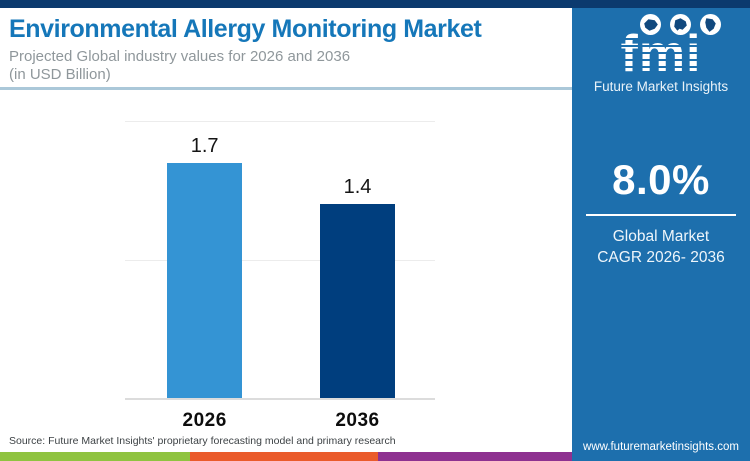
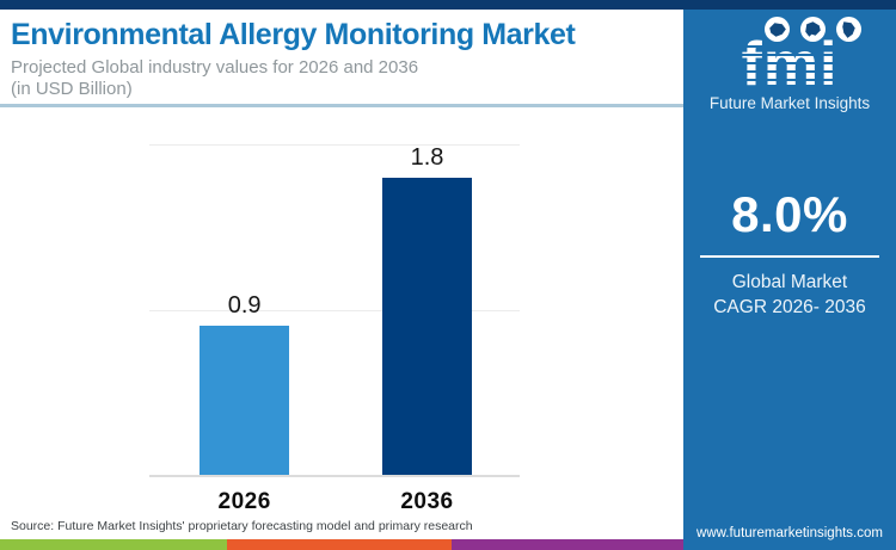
2026: 1.7 -> 0.9
2036: 1.4 -> 1.8
